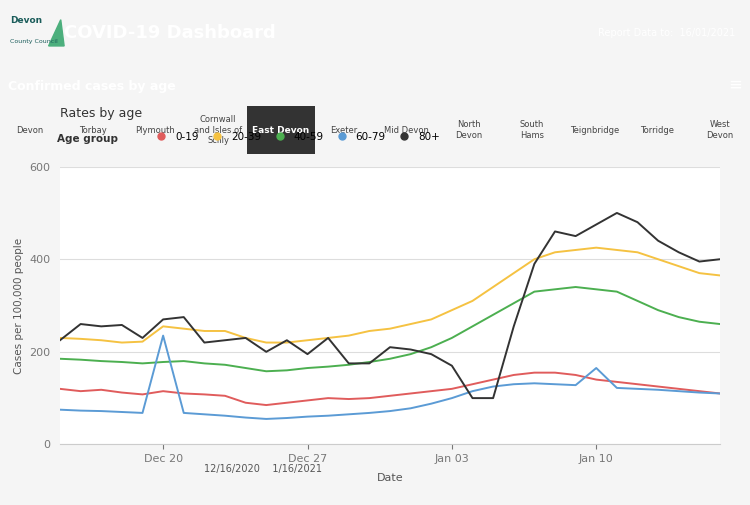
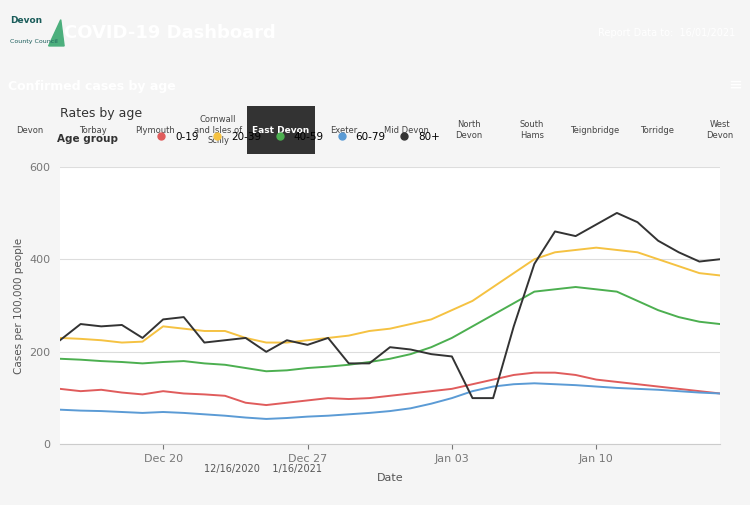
60-79/Dec 20: 235 -> 70
80+/Dec 27: 195 -> 215
80+/Jan 03: 170 -> 190
60-79/Jan 10: 165 -> 125
